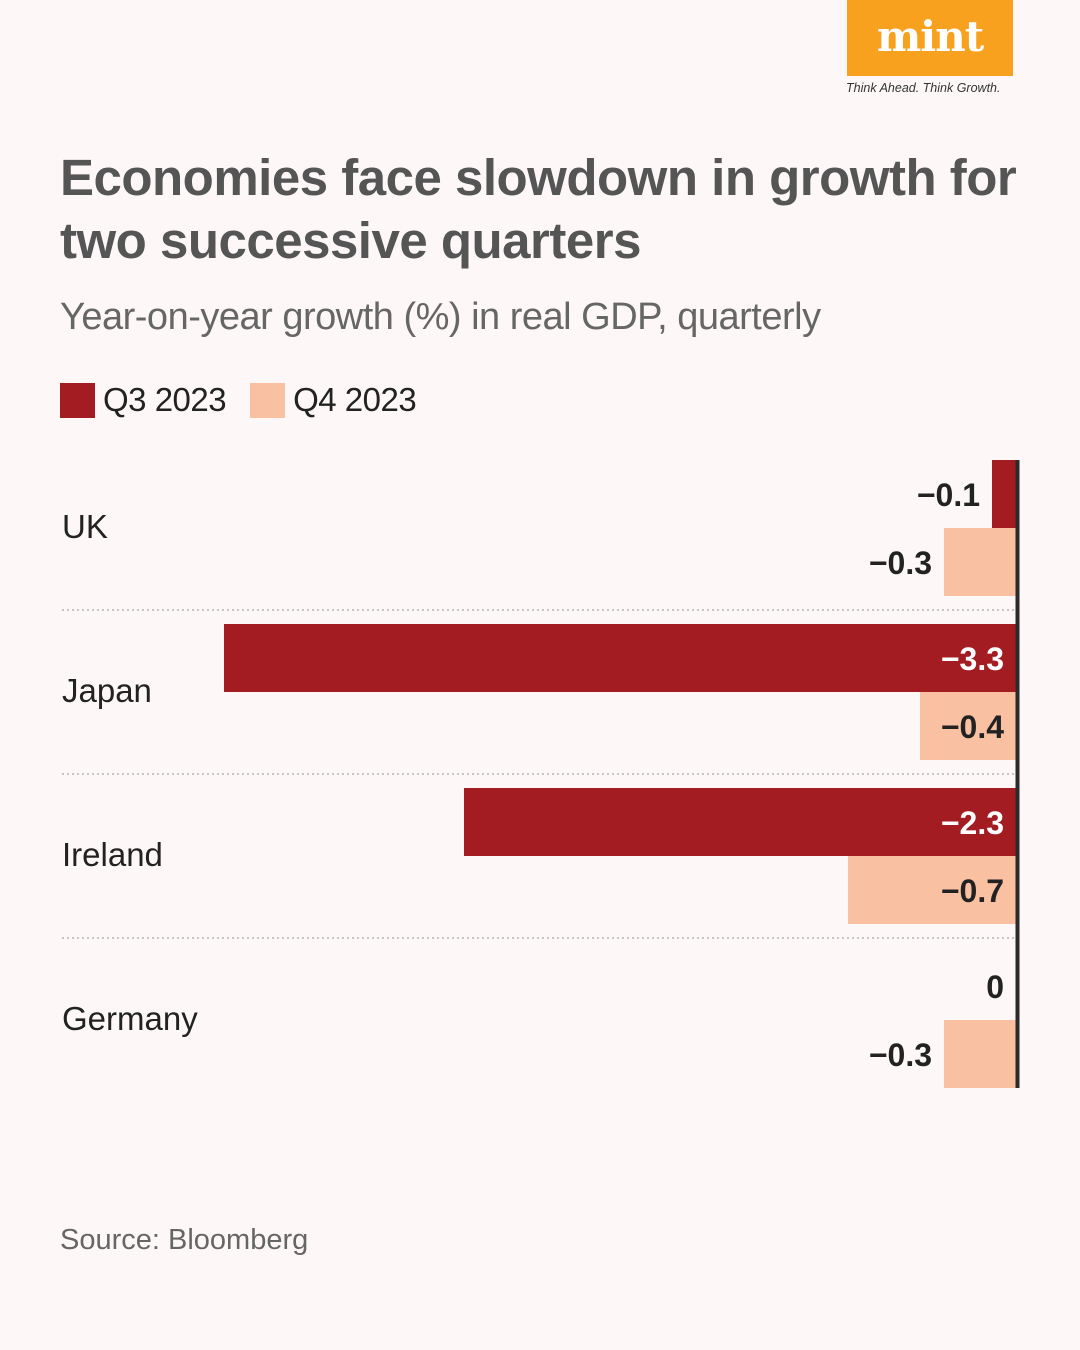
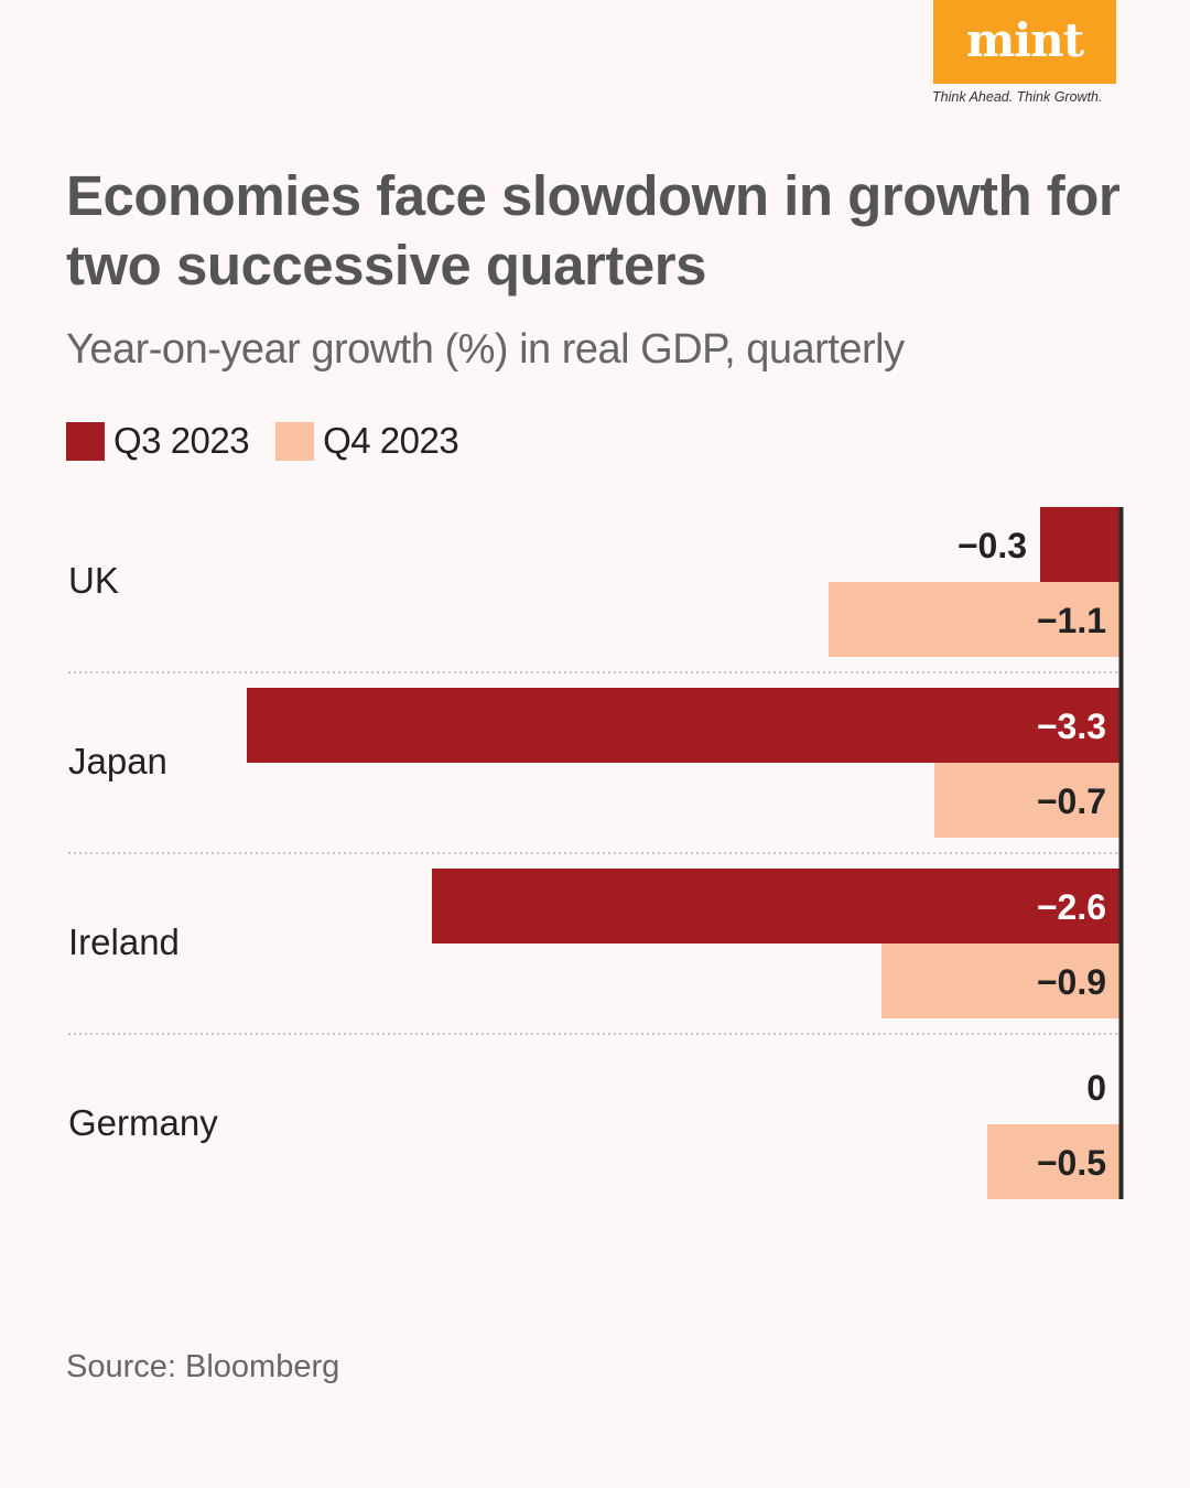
Q3 2023/UK: −0.1 -> −0.3
Q4 2023/UK: −0.3 -> −1.1
Q4 2023/Japan: −0.4 -> −0.7
Q3 2023/Ireland: −2.3 -> −2.6
Q4 2023/Ireland: −0.7 -> −0.9
Q4 2023/Germany: −0.3 -> −0.5
